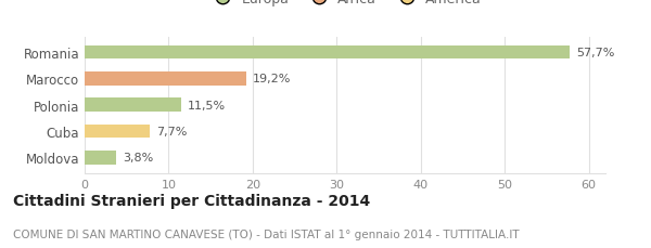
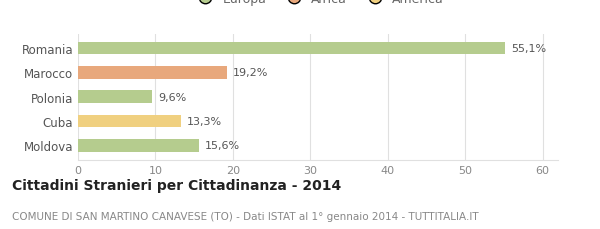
Romania: 57,7% -> 55,1%
Polonia: 11,5% -> 9,6%
Cuba: 7,7% -> 13,3%
Moldova: 3,8% -> 15,6%
